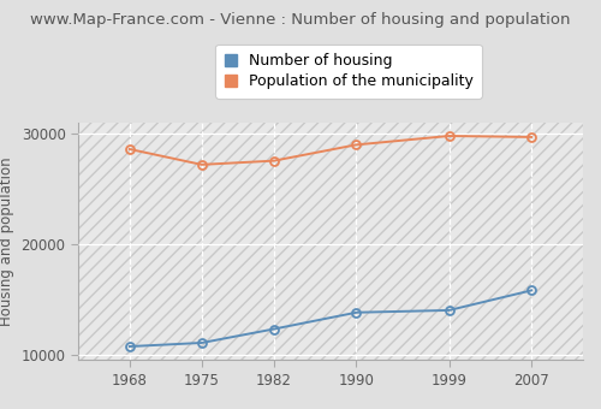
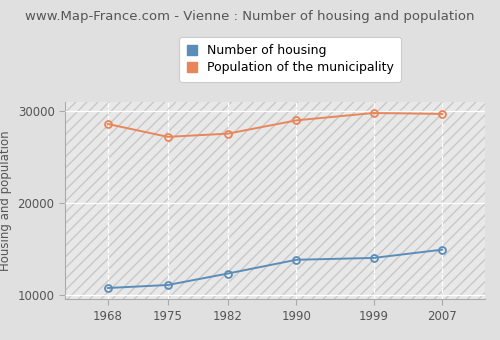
Number of housing/2007: 15800 -> 14900
